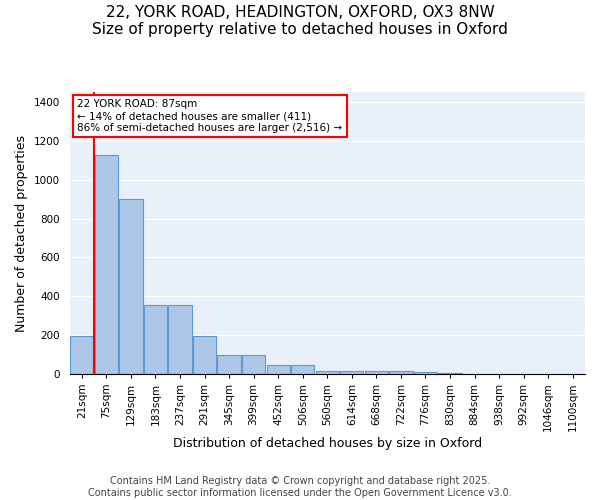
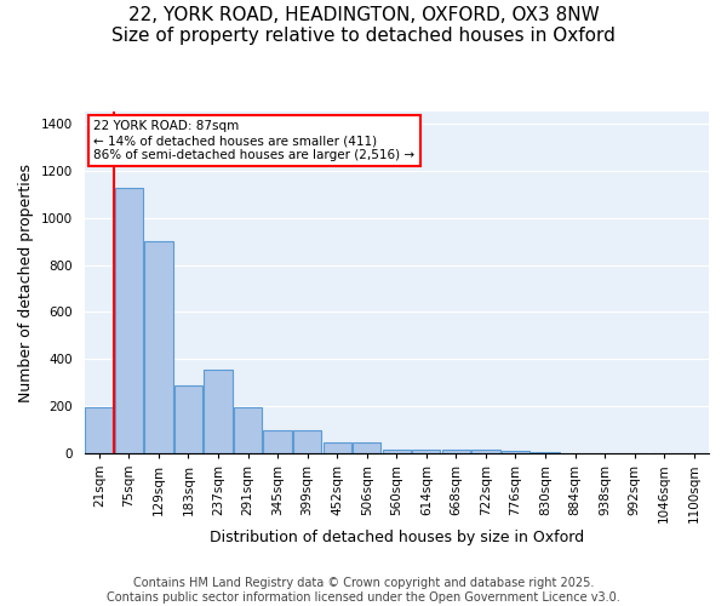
183sqm: 360 -> 290
